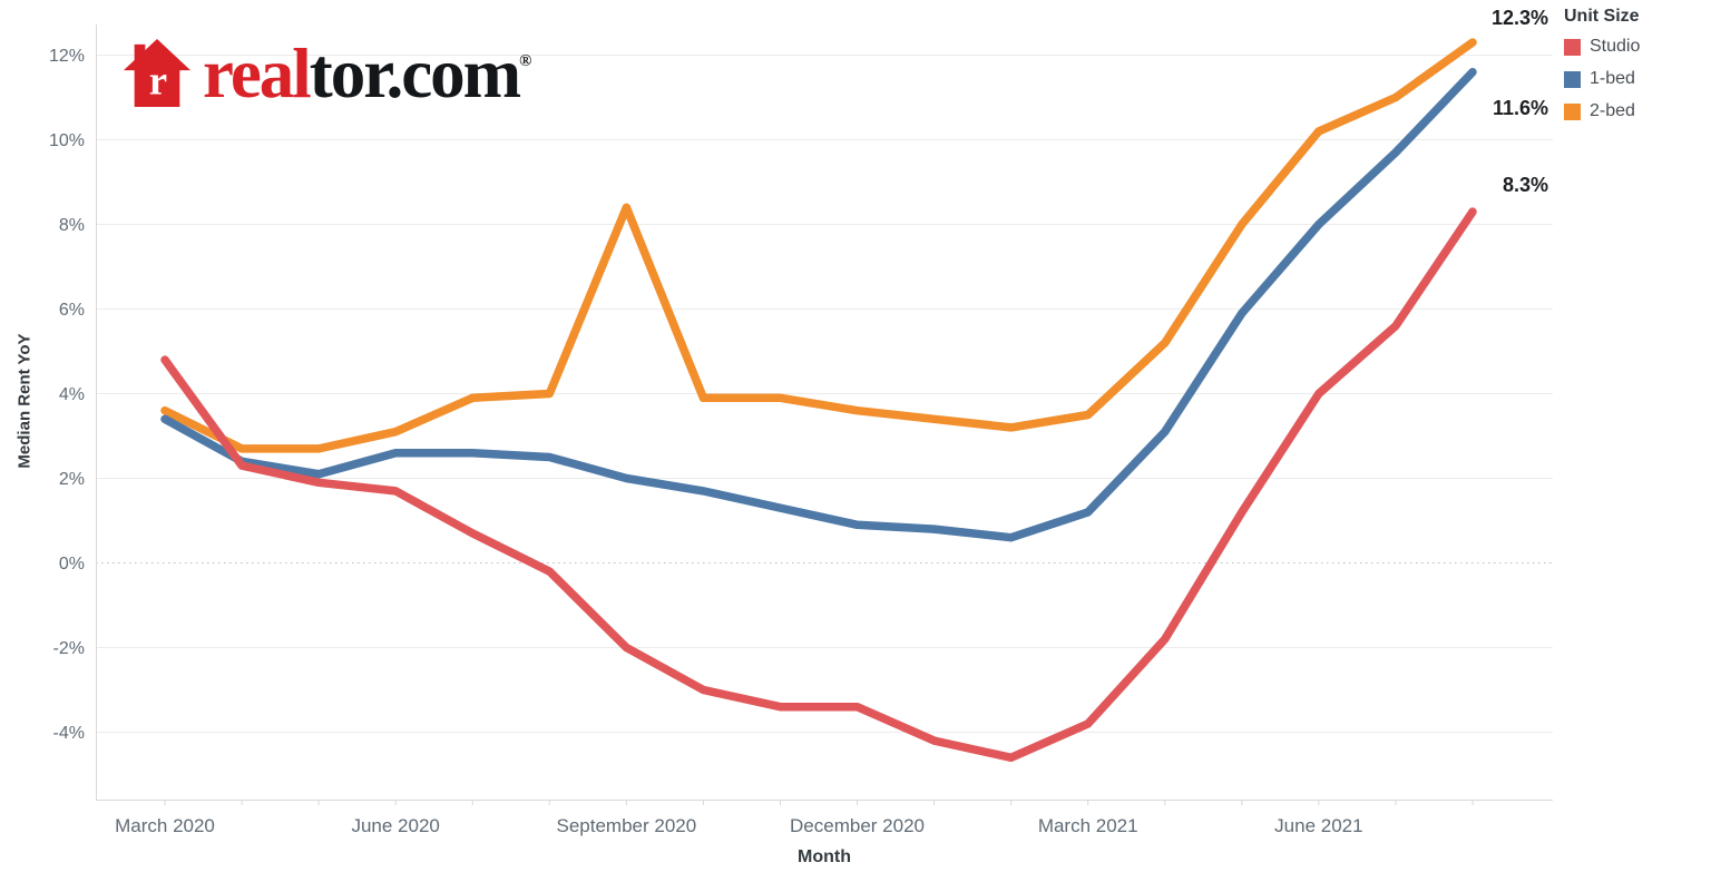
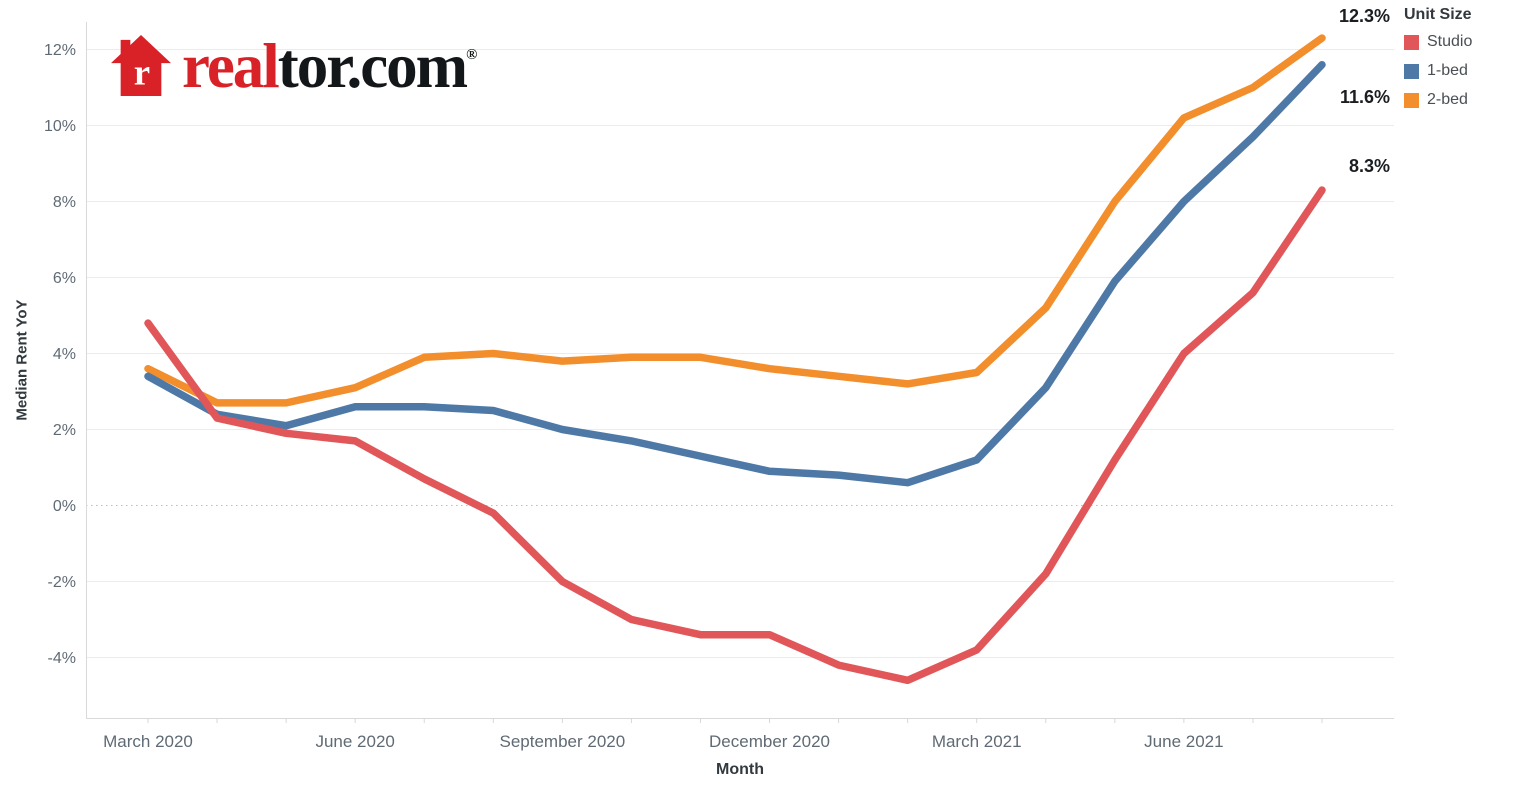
2-bed/September 2020: 8.4% -> 3.8%
